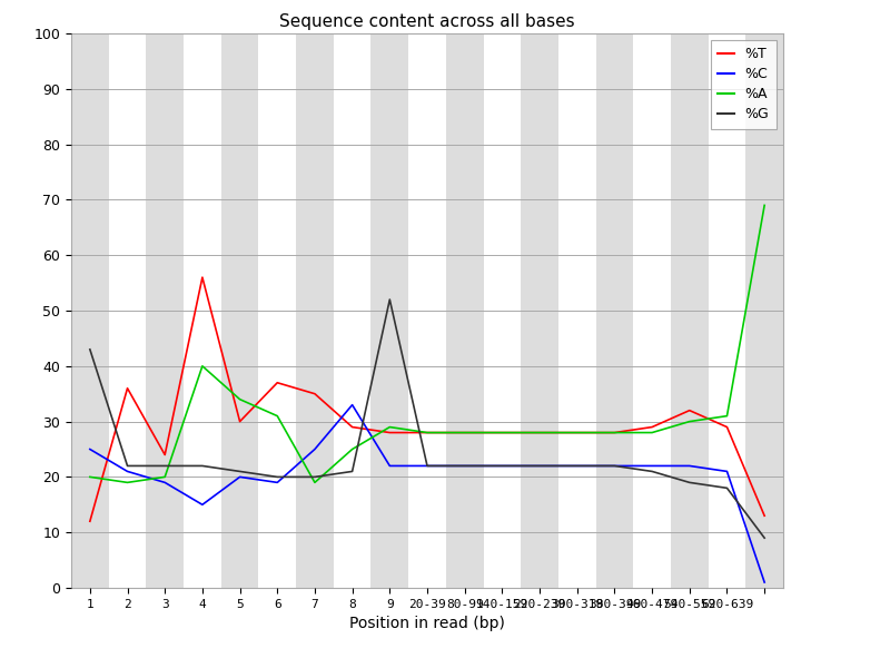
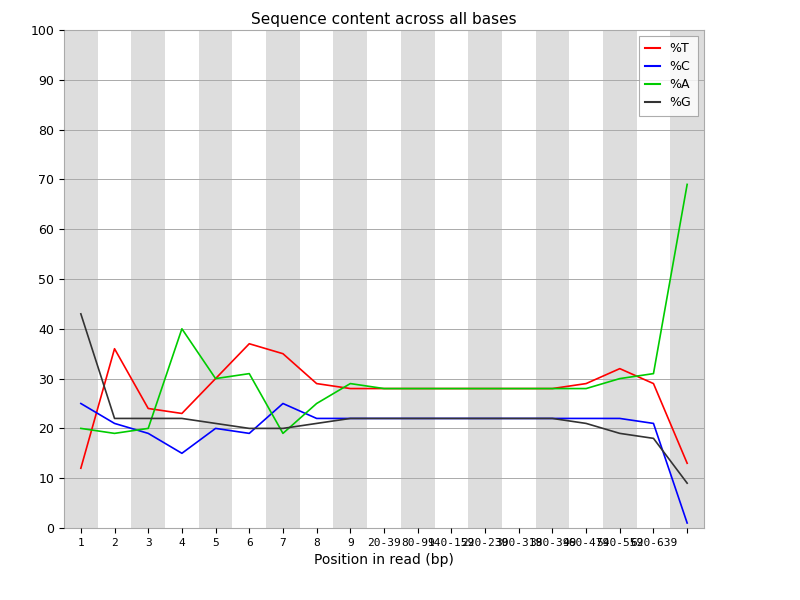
%T/4: 56 -> 23
%A/5: 34 -> 30
%C/8: 33 -> 22
%G/9: 52 -> 22
